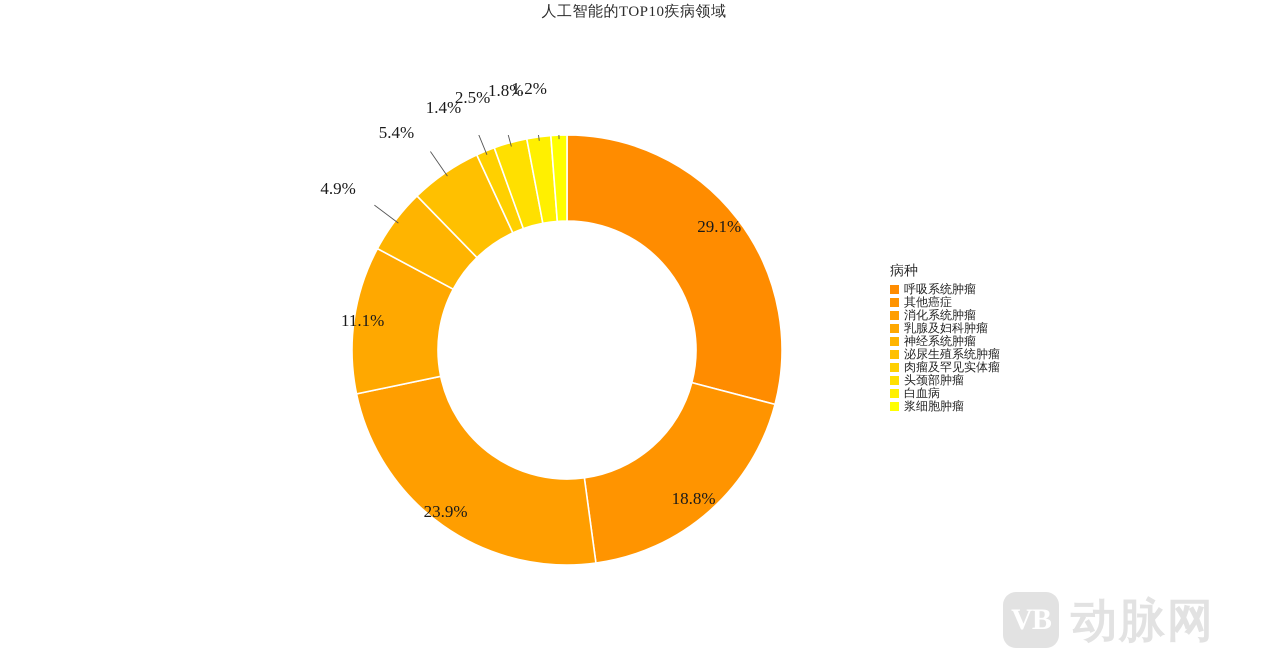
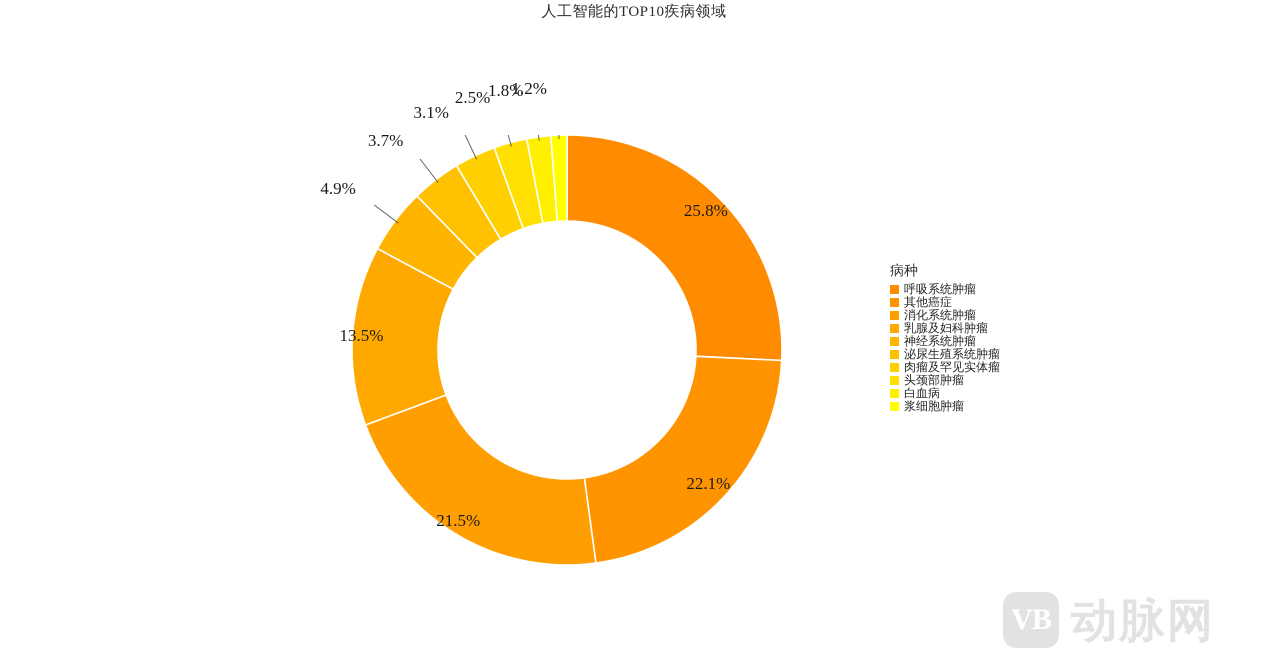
呼吸系统肿瘤: 29.1% -> 25.8%
其他癌症: 18.8% -> 22.1%
消化系统肿瘤: 23.9% -> 21.5%
乳腺及妇科肿瘤: 11.1% -> 13.5%
泌尿生殖系统肿瘤: 5.4% -> 3.7%
肉瘤及罕见实体瘤: 1.4% -> 3.1%
